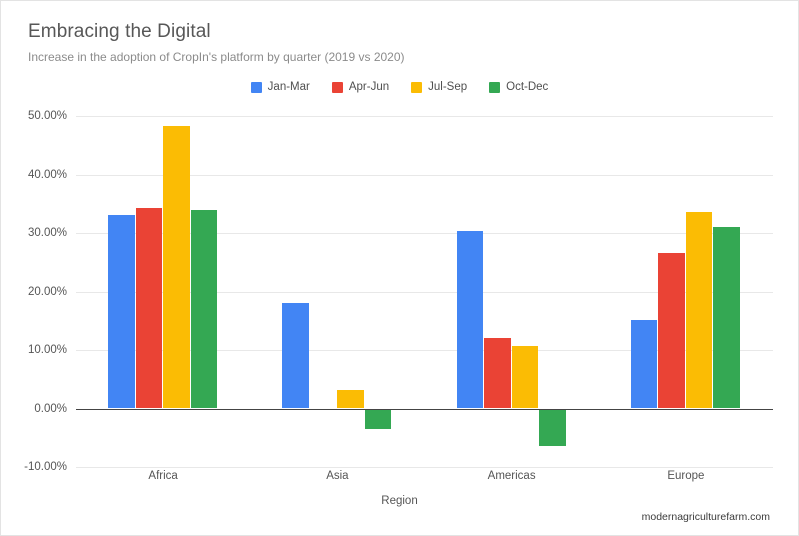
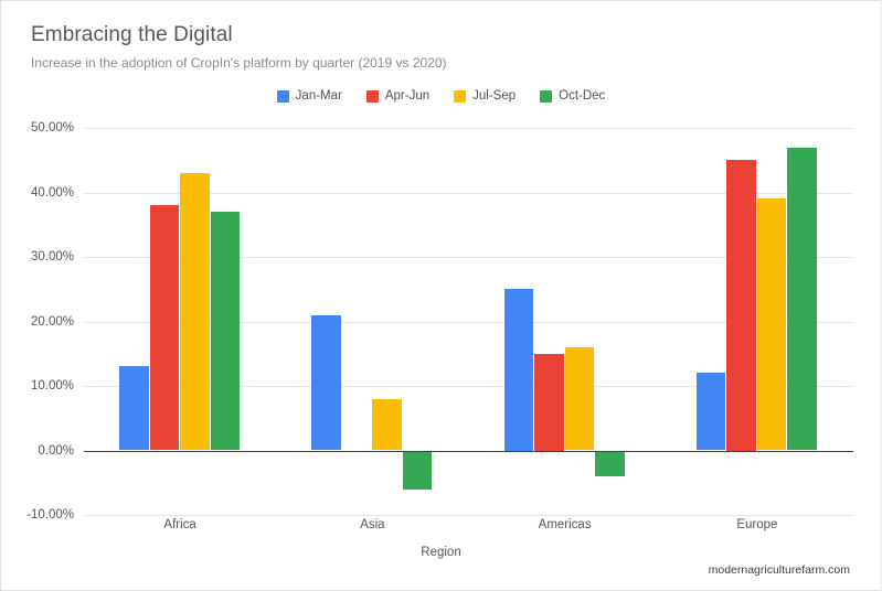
Jan-Mar/Africa: 33% -> 13%
Apr-Jun/Africa: 34% -> 38%
Jul-Sep/Africa: 48% -> 43%
Oct-Dec/Africa: 34% -> 37%
Jan-Mar/Asia: 18% -> 21%
Jul-Sep/Asia: 3% -> 8%
Oct-Dec/Asia: -4% -> -6%
Jan-Mar/Americas: 30% -> 25%
Apr-Jun/Americas: 12% -> 15%
Jul-Sep/Americas: 11% -> 16%
Oct-Dec/Americas: -6% -> -4%
Jan-Mar/Europe: 15% -> 12%
Apr-Jun/Europe: 27% -> 45%
Jul-Sep/Europe: 34% -> 39%
Oct-Dec/Europe: 31% -> 47%
